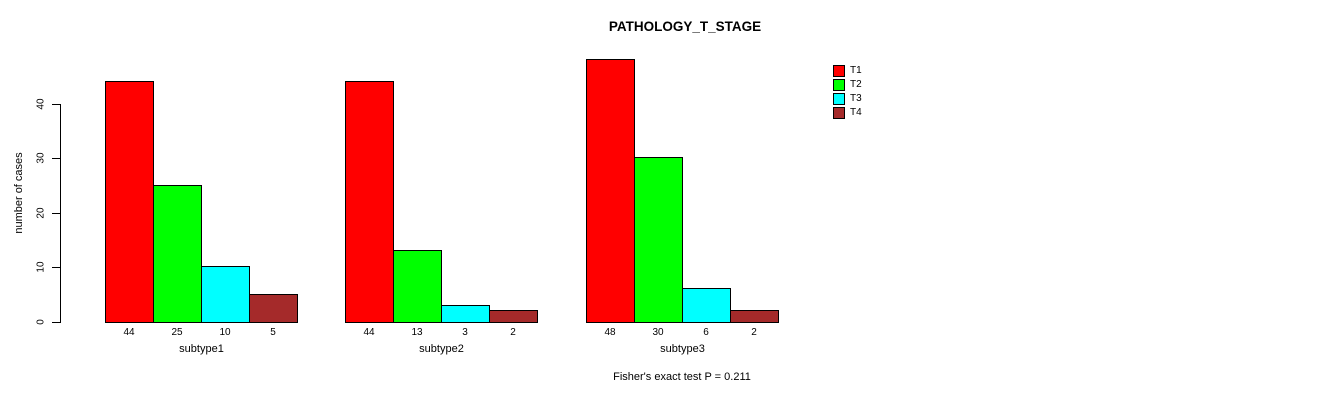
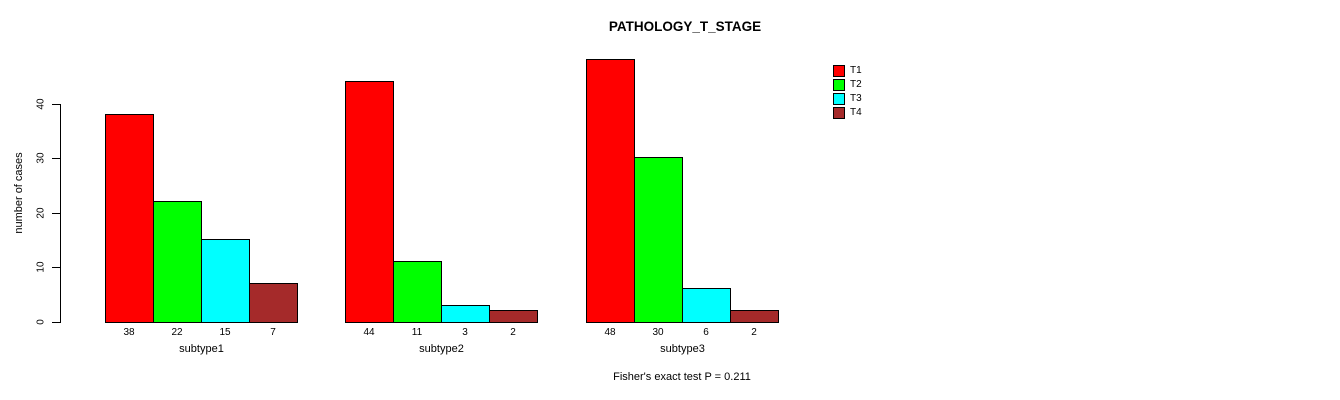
T1/subtype1: 44 -> 38
T2/subtype1: 25 -> 22
T3/subtype1: 10 -> 15
T4/subtype1: 5 -> 7
T2/subtype2: 13 -> 11
